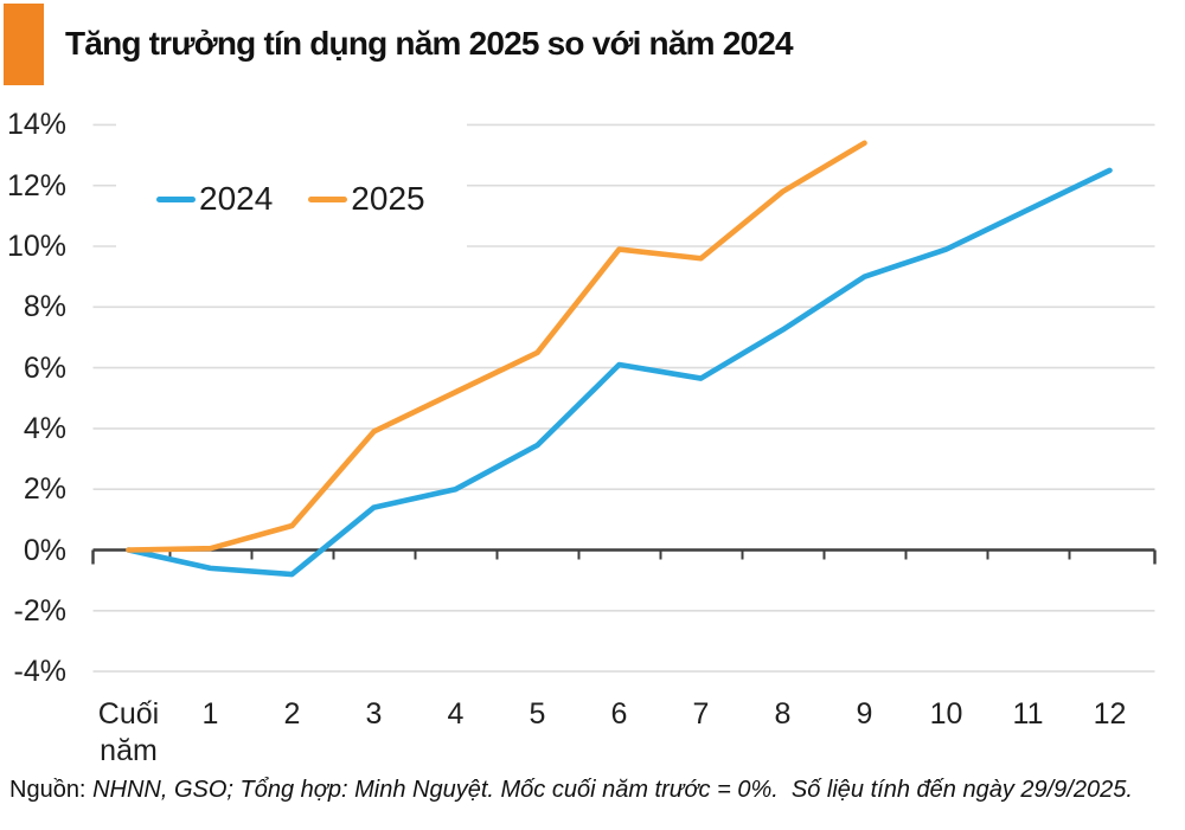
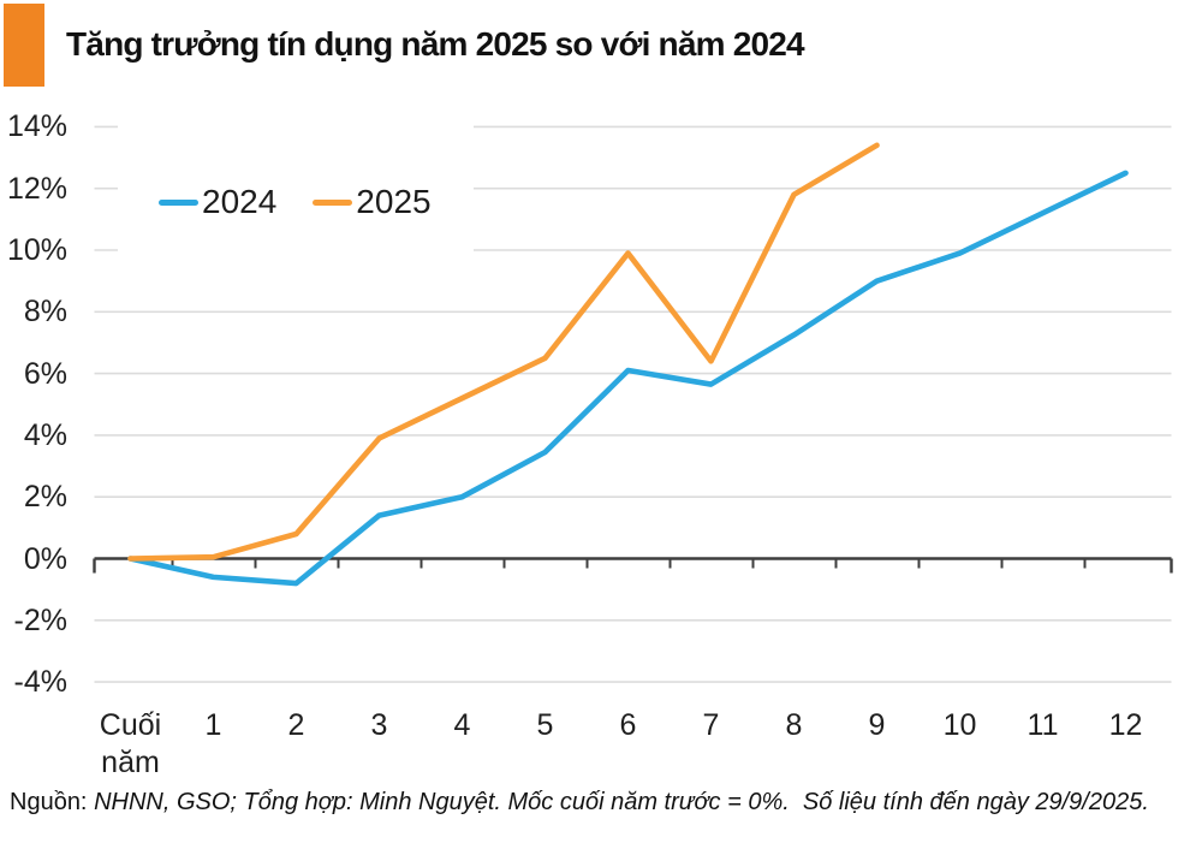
2025/7: 9.6% -> 6.4%
